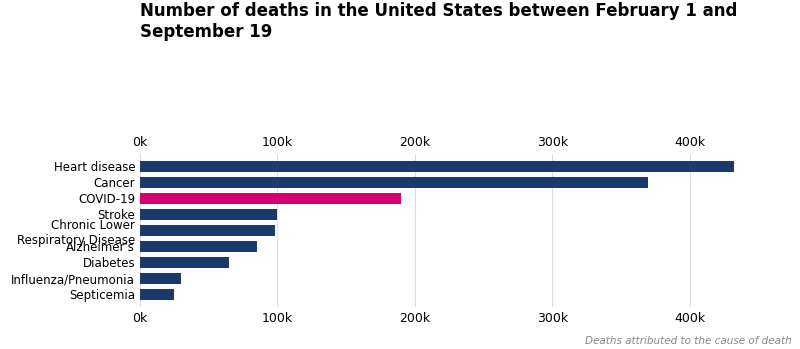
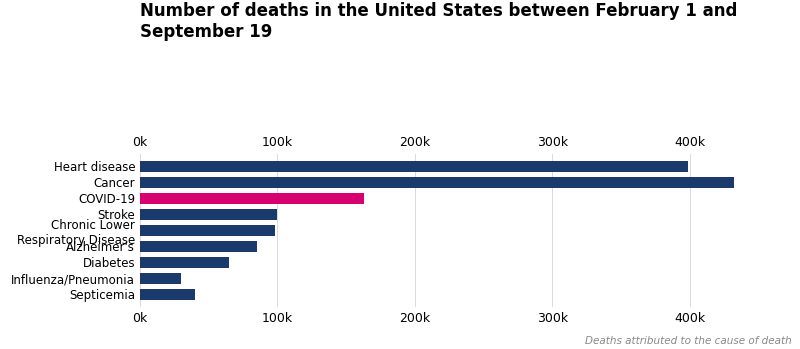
Heart disease: 432k -> 399k
Cancer: 370k -> 432k
COVID-19: 190k -> 163k
Septicemia: 25k -> 40k
